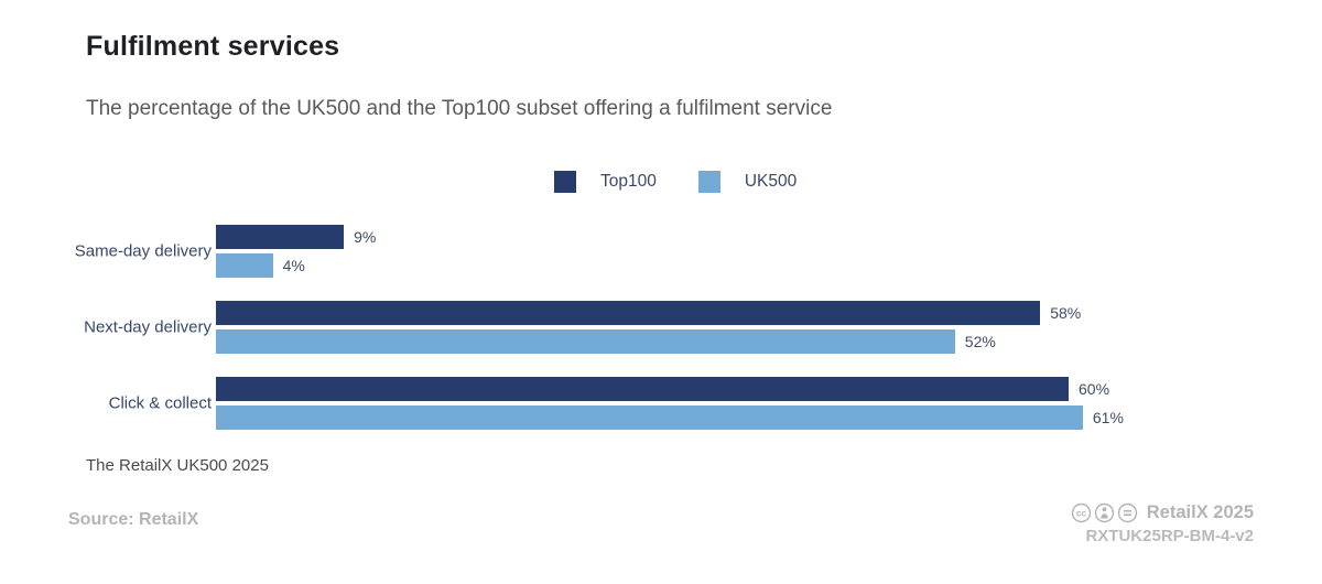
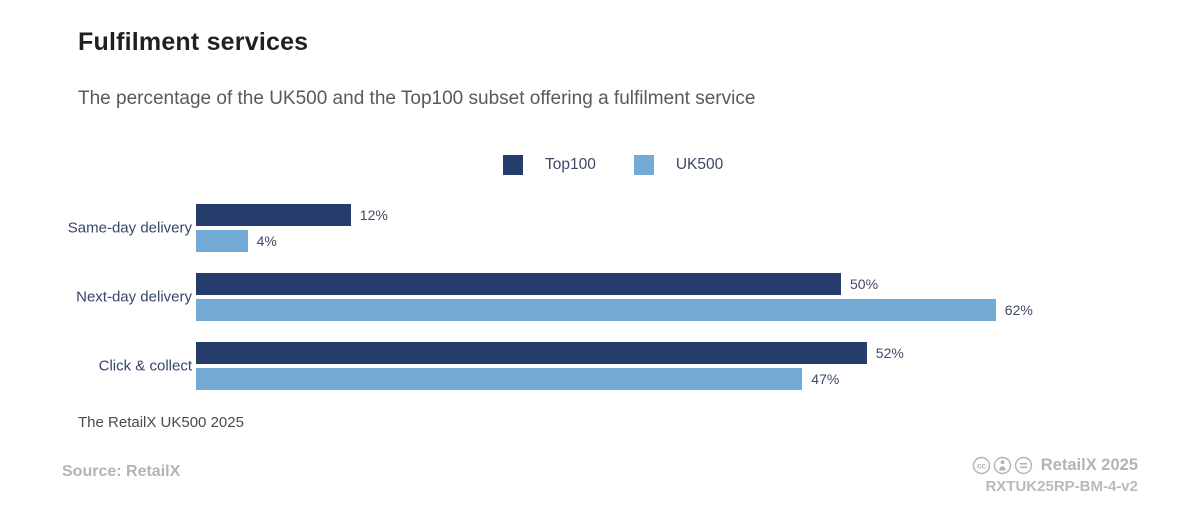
Top100/Same-day delivery: 9% -> 12%
Top100/Next-day delivery: 58% -> 50%
UK500/Next-day delivery: 52% -> 62%
Top100/Click & collect: 60% -> 52%
UK500/Click & collect: 61% -> 47%
